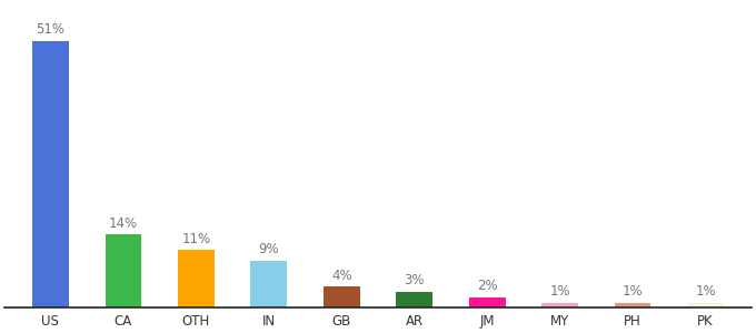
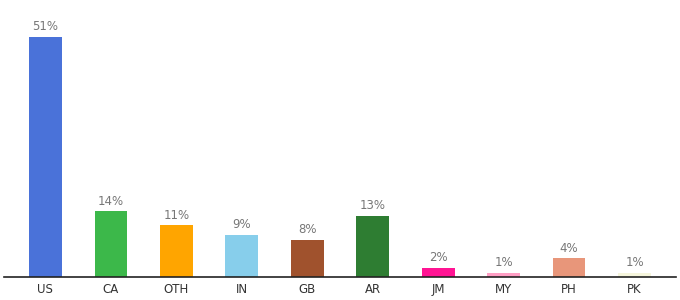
GB: 4% -> 8%
AR: 3% -> 13%
PH: 1% -> 4%
